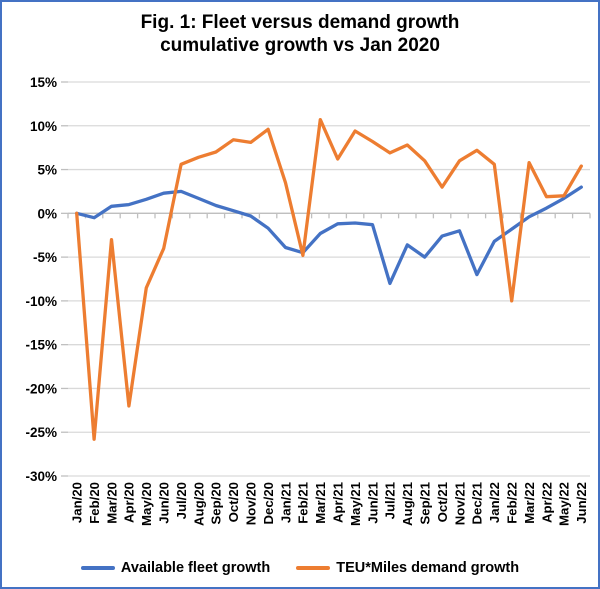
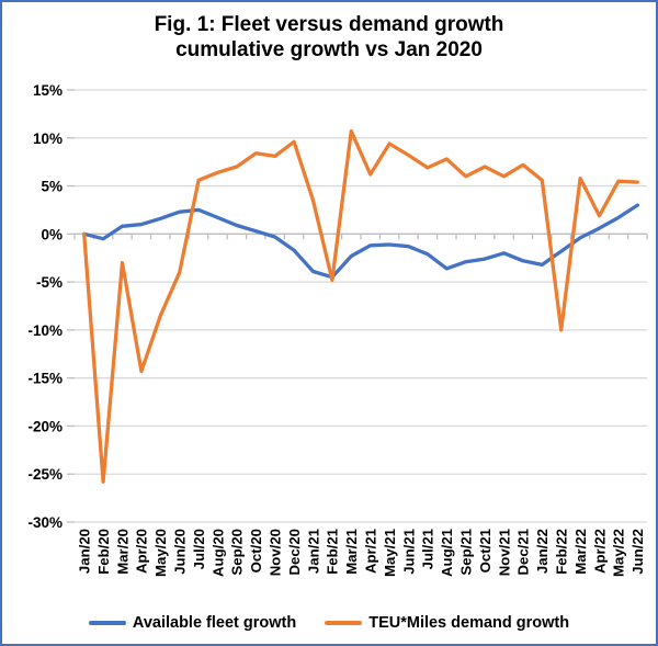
TEU*Miles demand growth/Apr/20: -22% -> -14%
Available fleet growth/Jul/21: -8% -> -2%
Available fleet growth/Sep/21: -5% -> -3%
TEU*Miles demand growth/Oct/21: 3% -> 7%
Available fleet growth/Dec/21: -7% -> -3%
TEU*Miles demand growth/May/22: 2% -> 6%
